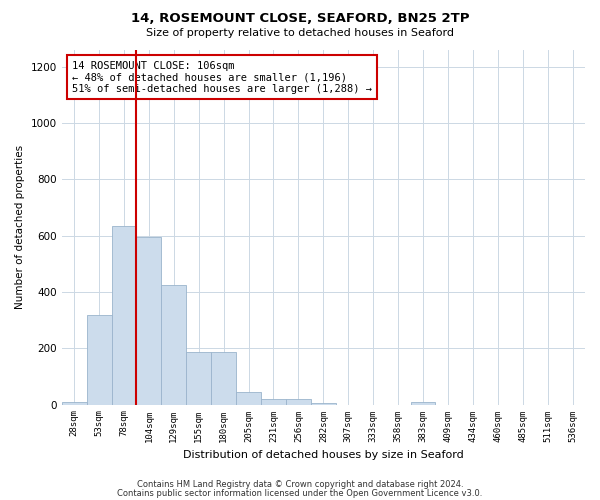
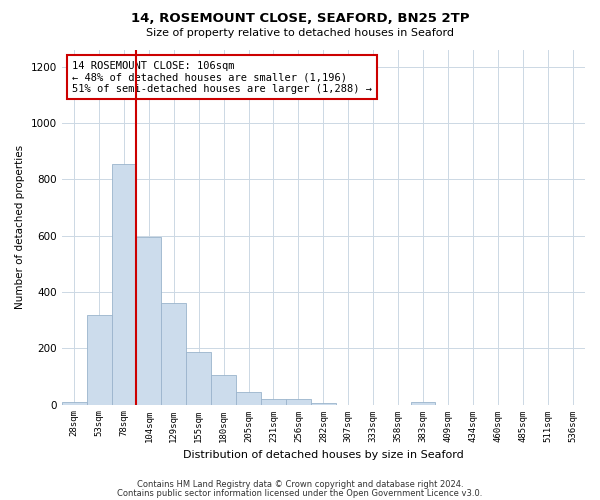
78sqm: 635 -> 855
129sqm: 425 -> 360
180sqm: 185 -> 105
